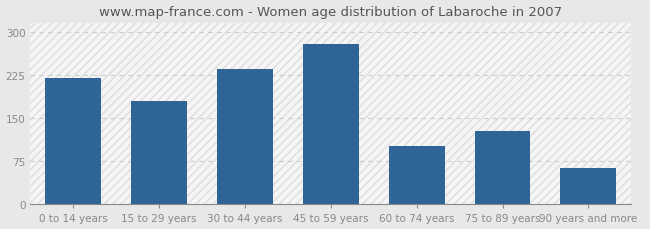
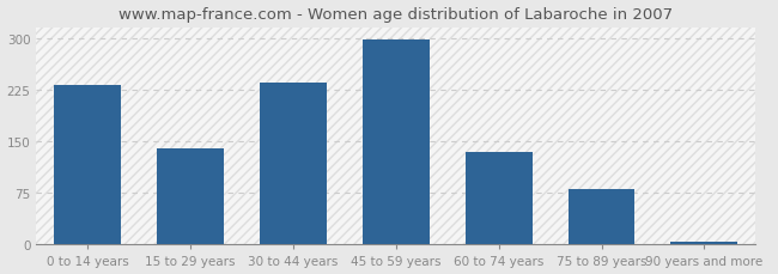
0 to 14 years: 220 -> 232
15 to 29 years: 180 -> 140
45 to 59 years: 278 -> 297
60 to 74 years: 102 -> 135
75 to 89 years: 128 -> 80
90 years and more: 64 -> 5
